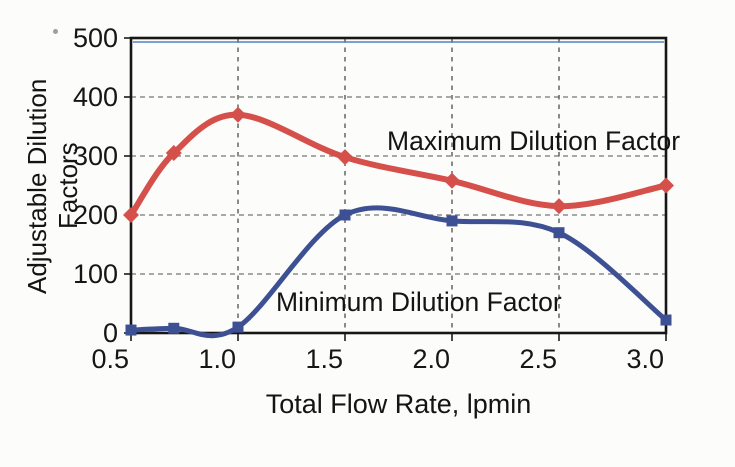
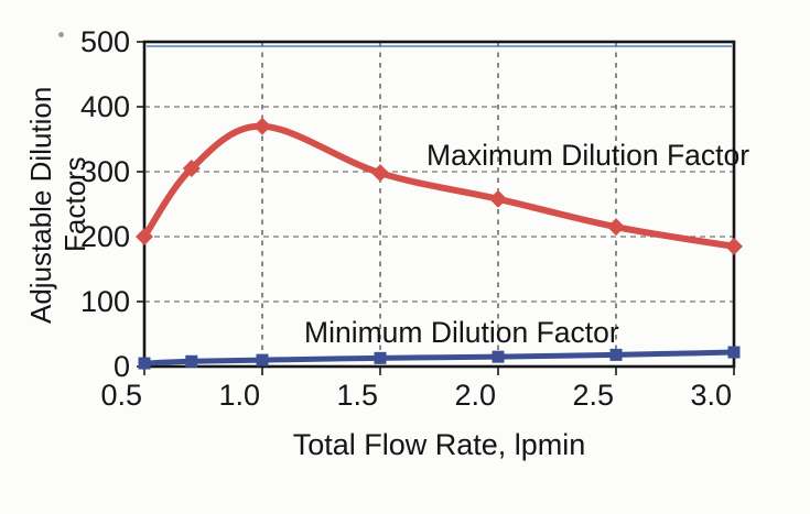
Minimum Dilution Factor/1.5: 200 -> 10
Minimum Dilution Factor/2.0: 190 -> 20
Minimum Dilution Factor/2.5: 170 -> 20
Maximum Dilution Factor/3.0: 250 -> 180
